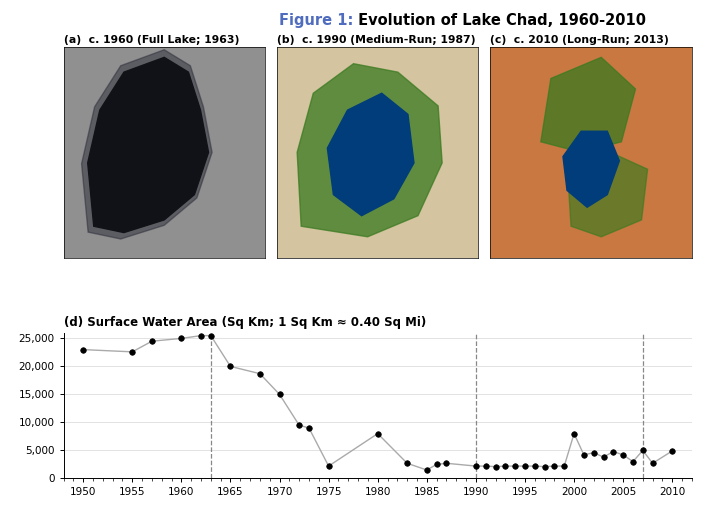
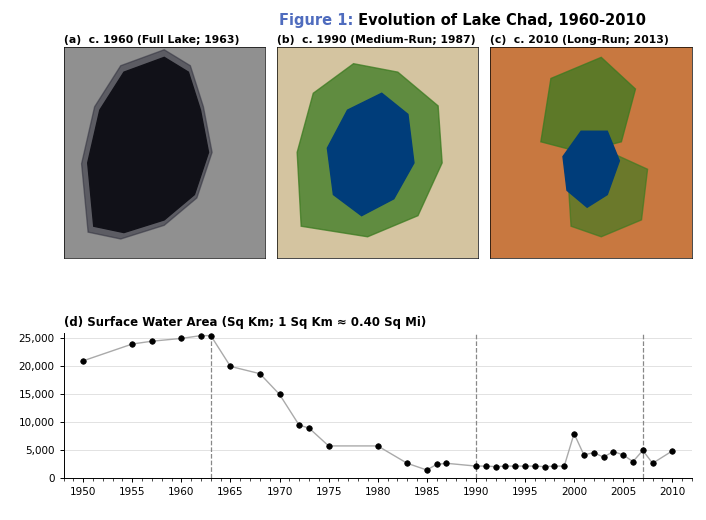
1950: 23,000 -> 21,000
1955: 22,600 -> 24,000
1975: 2,200 -> 5,800
1980: 8,000 -> 5,800
